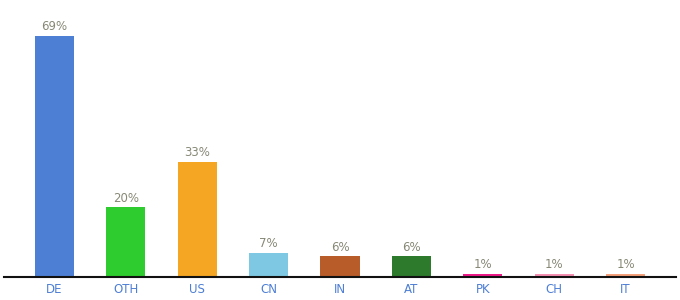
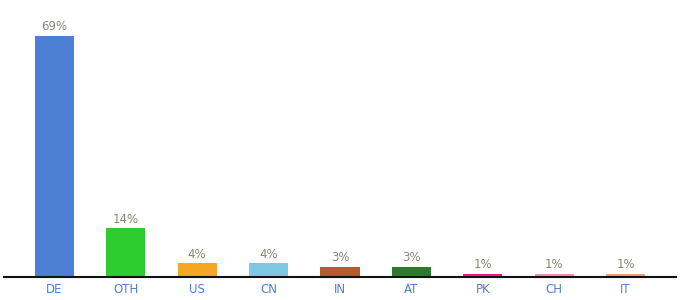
OTH: 20% -> 14%
US: 33% -> 4%
CN: 7% -> 4%
IN: 6% -> 3%
AT: 6% -> 3%
